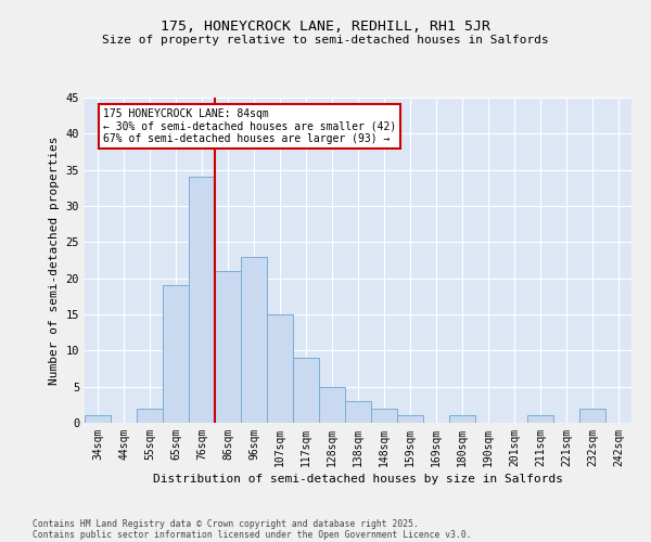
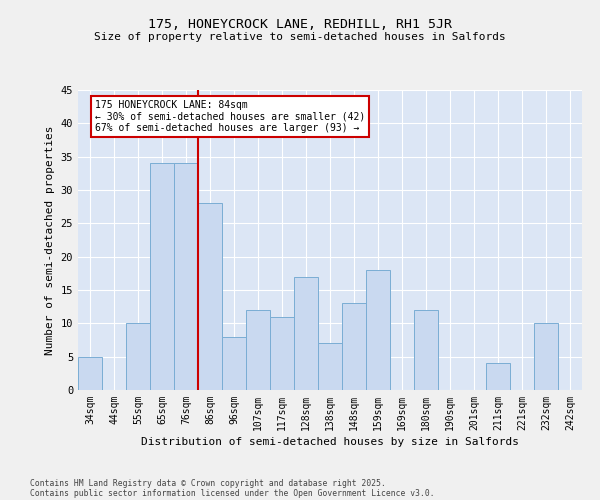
34sqm: 1 -> 5
55sqm: 2 -> 10
65sqm: 19 -> 34
86sqm: 21 -> 28
96sqm: 23 -> 8
107sqm: 15 -> 12
117sqm: 9 -> 11
128sqm: 5 -> 17
138sqm: 3 -> 7
148sqm: 2 -> 13
159sqm: 1 -> 18
180sqm: 1 -> 12
211sqm: 1 -> 4
232sqm: 2 -> 10
